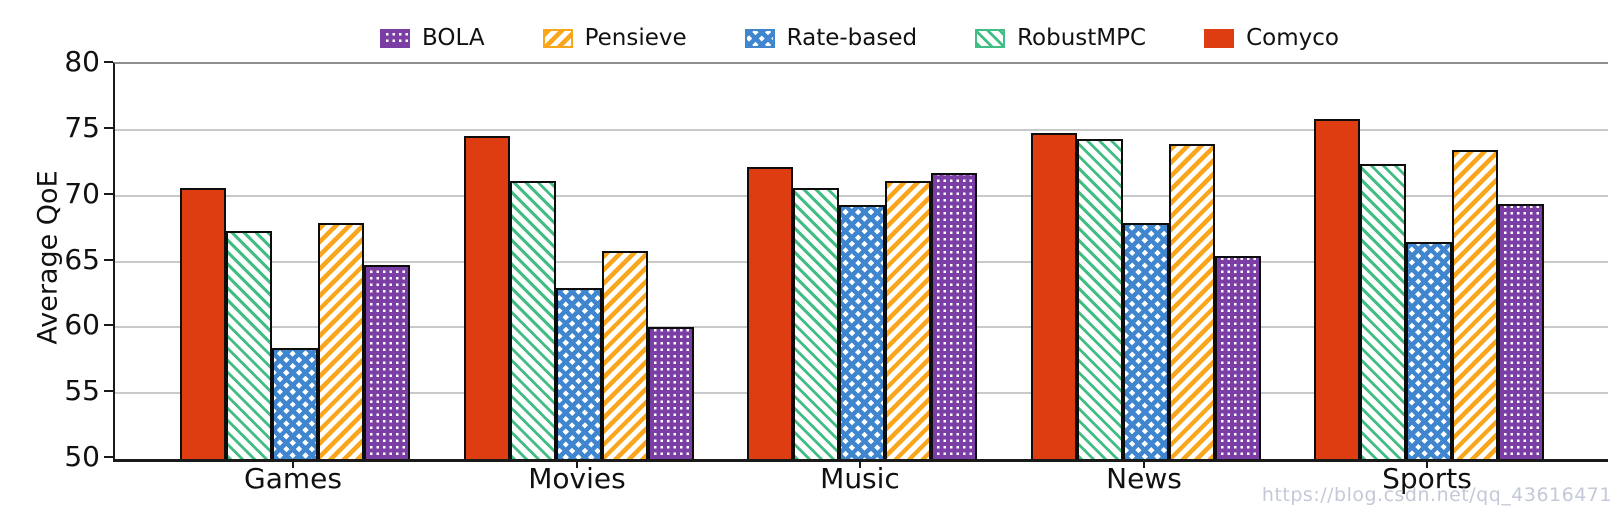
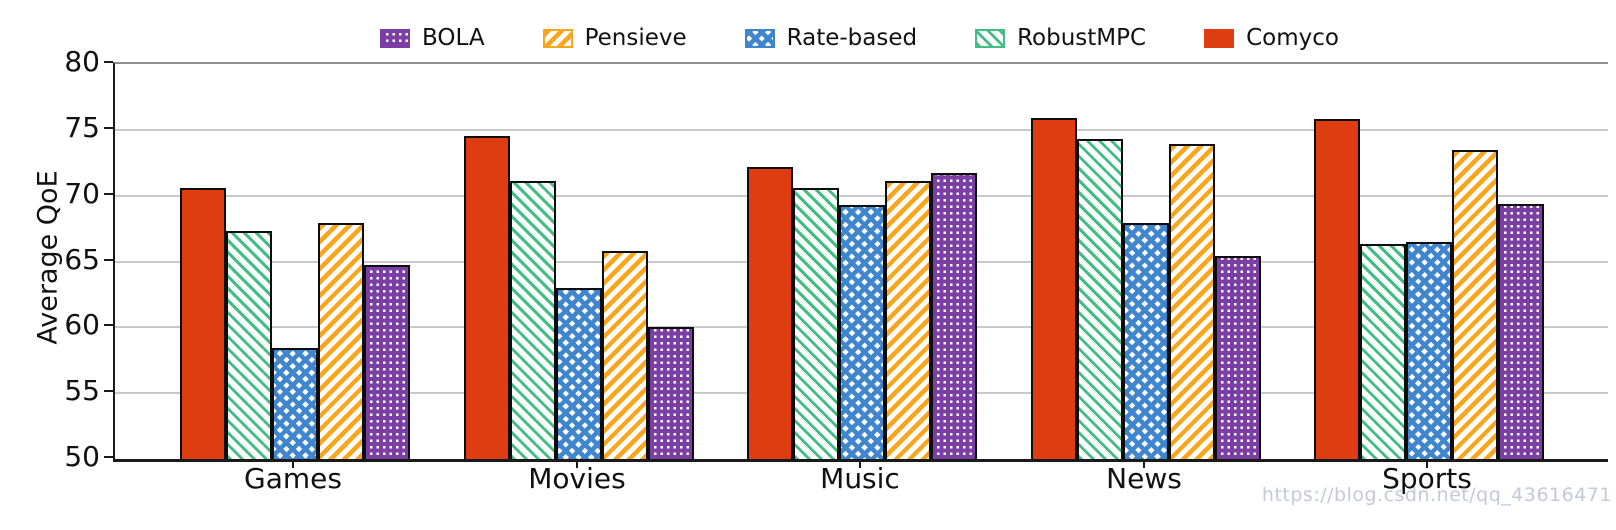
Comyco/News: 74.8 -> 75.9
RobustMPC/Sports: 72.4 -> 66.3
